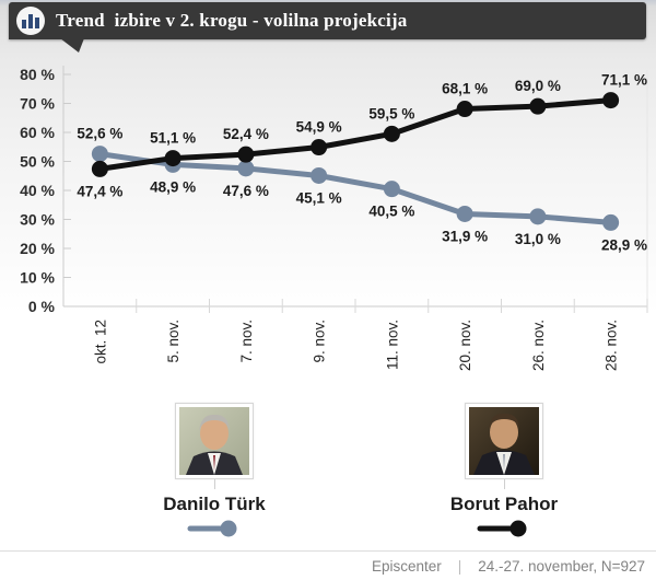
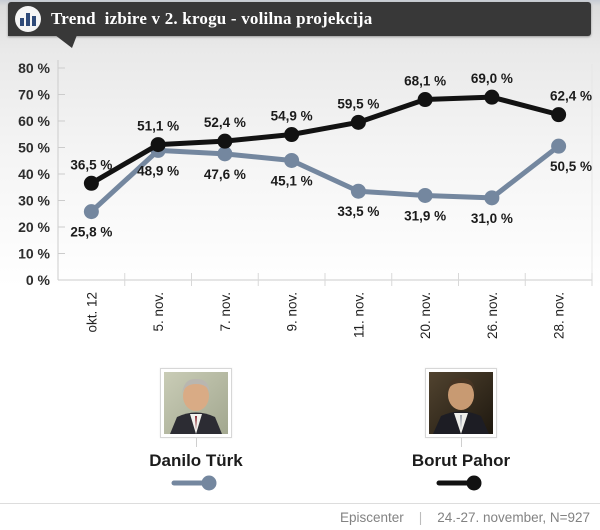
Danilo Türk/okt. 12: 52,6 -> 25,8
Borut Pahor/okt. 12: 47,4 -> 36,5
Danilo Türk/11. nov.: 40,5 -> 33,5
Danilo Türk/28. nov.: 28,9 -> 50,5
Borut Pahor/28. nov.: 71,1 -> 62,4
